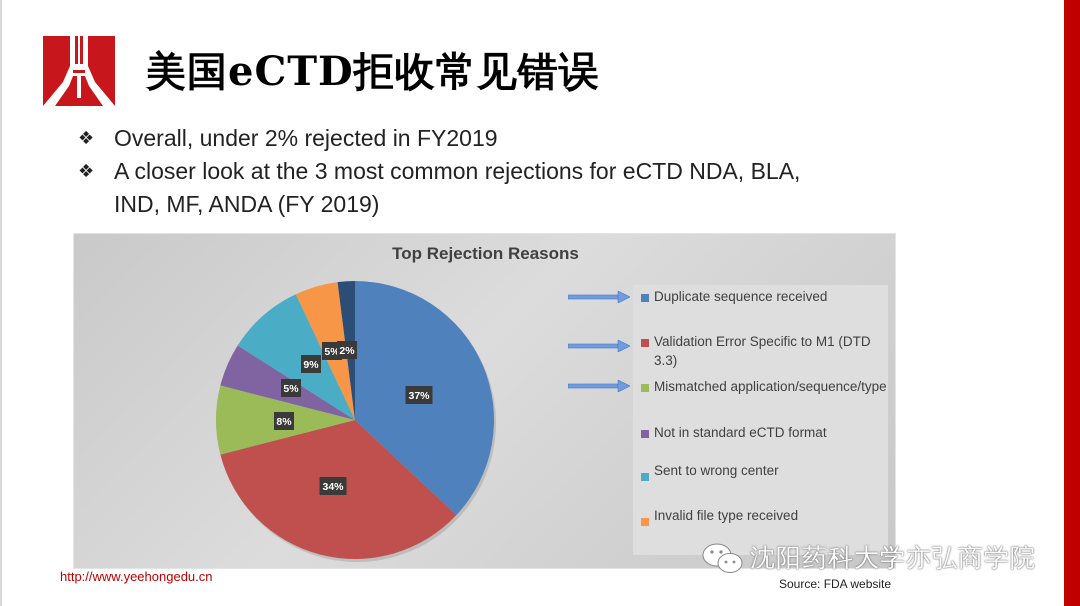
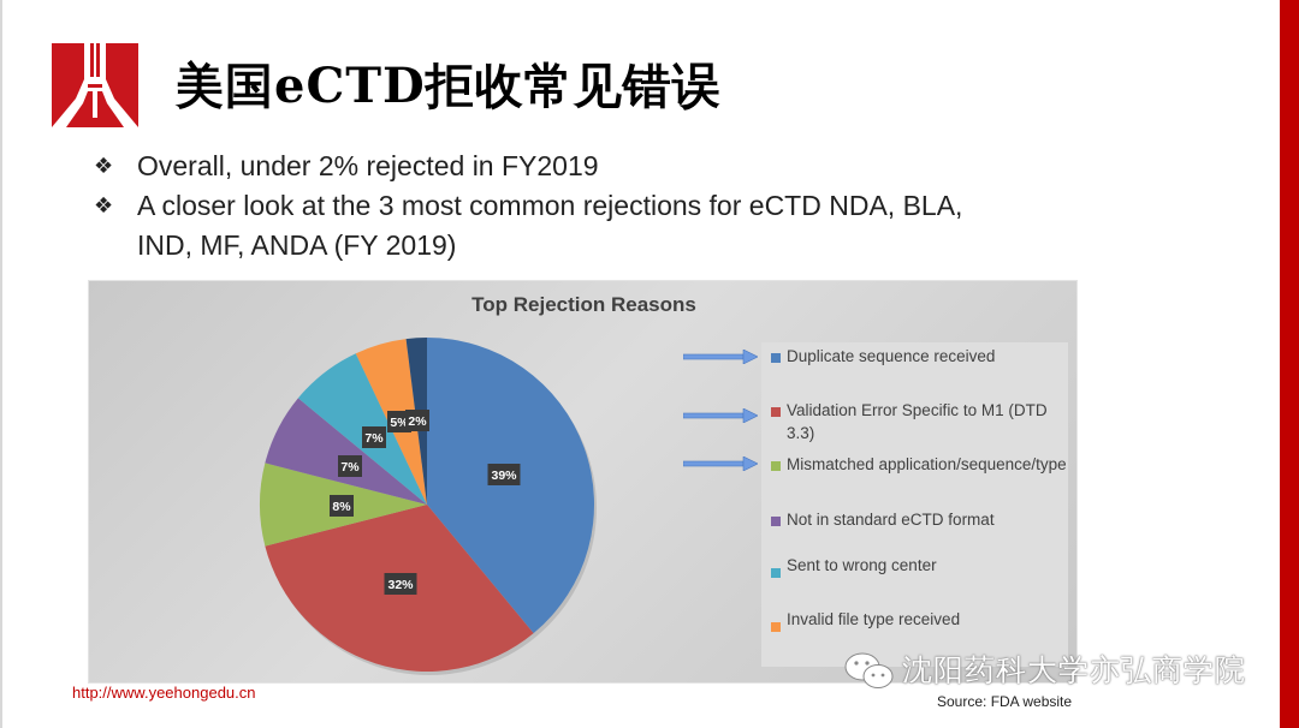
Duplicate sequence received: 37% -> 39%
Validation Error Specific to M1 (DTD 3.3): 34% -> 32%
Not in standard eCTD format: 5% -> 7%
Sent to wrong center: 9% -> 7%
